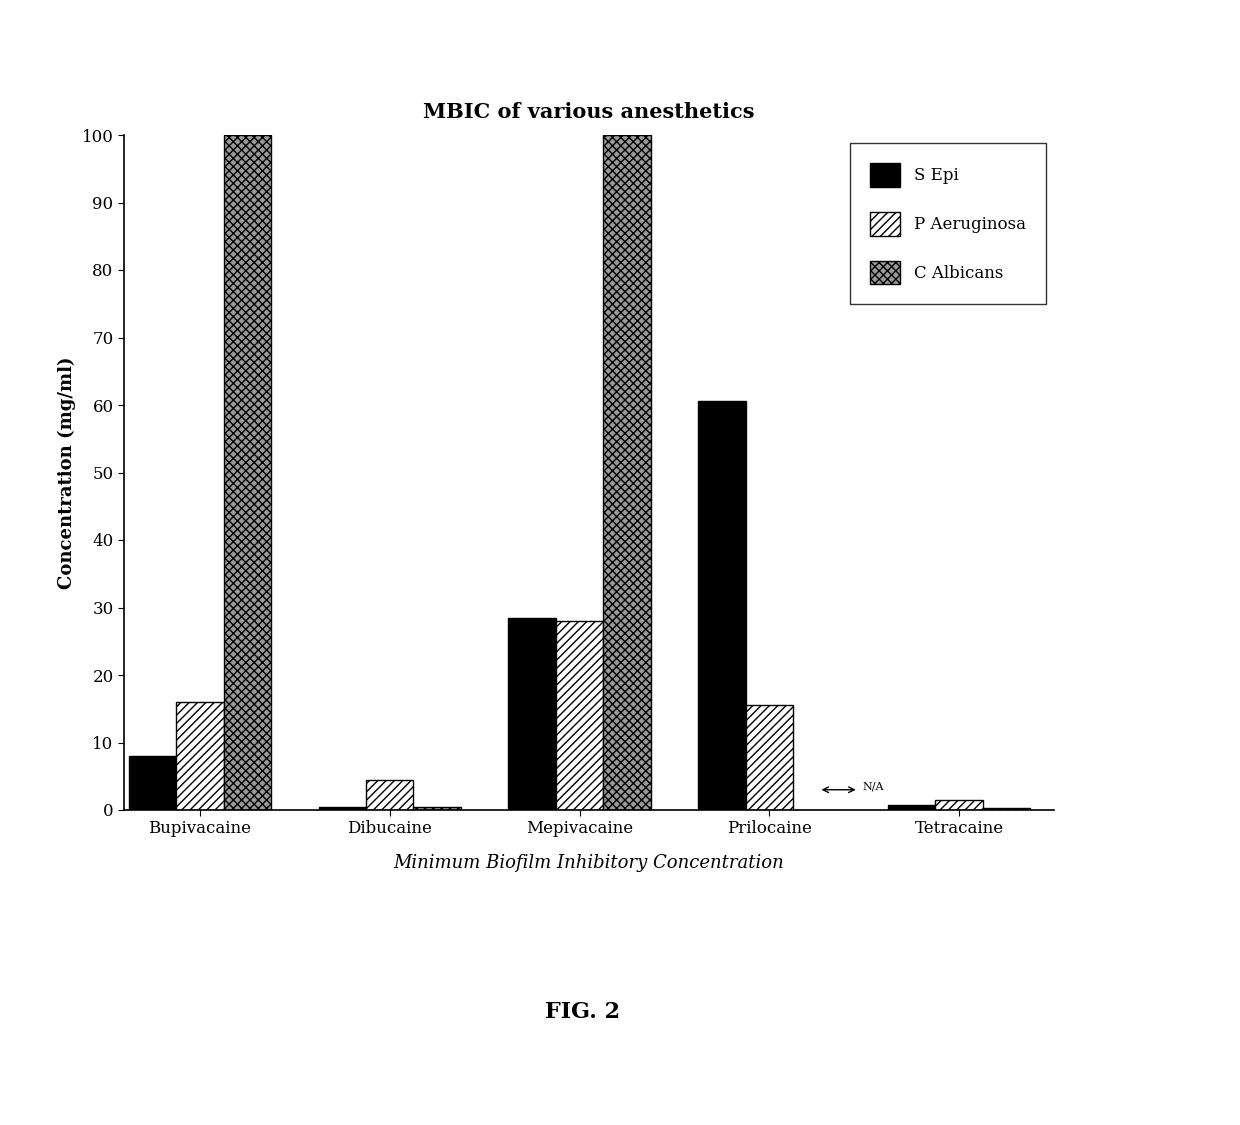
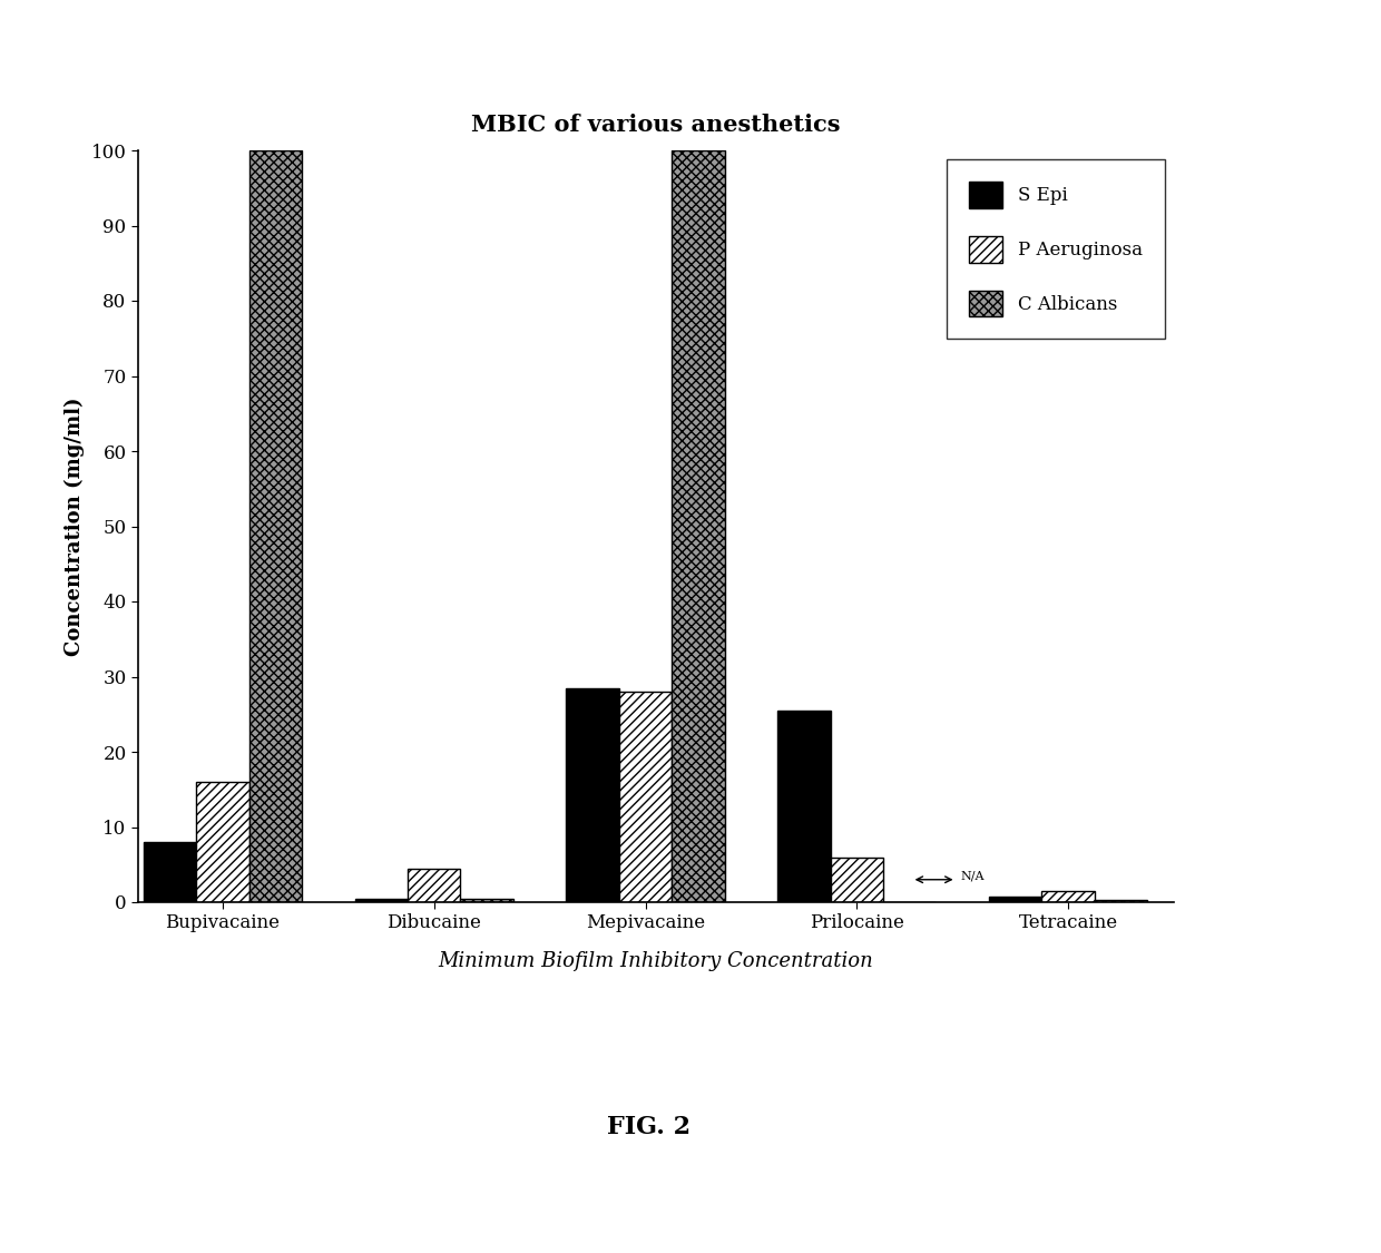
S Epi/Prilocaine: 60.6 -> 25.5
P Aeruginosa/Prilocaine: 15.6 -> 6.0
